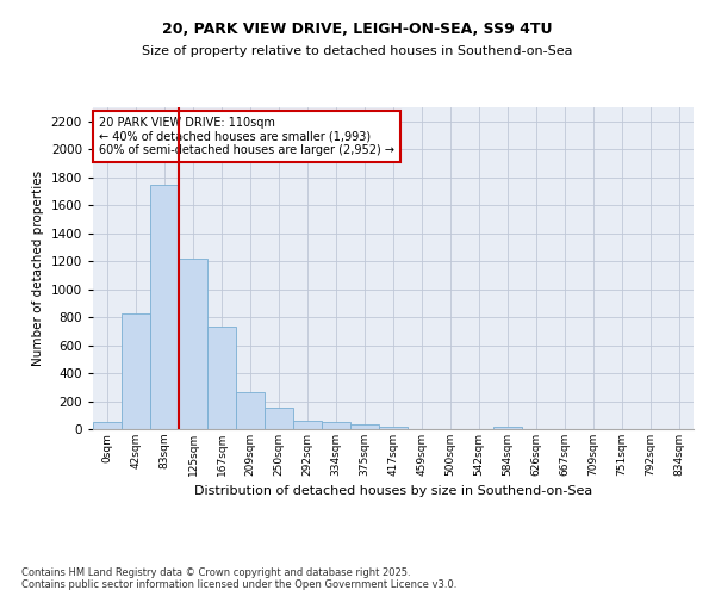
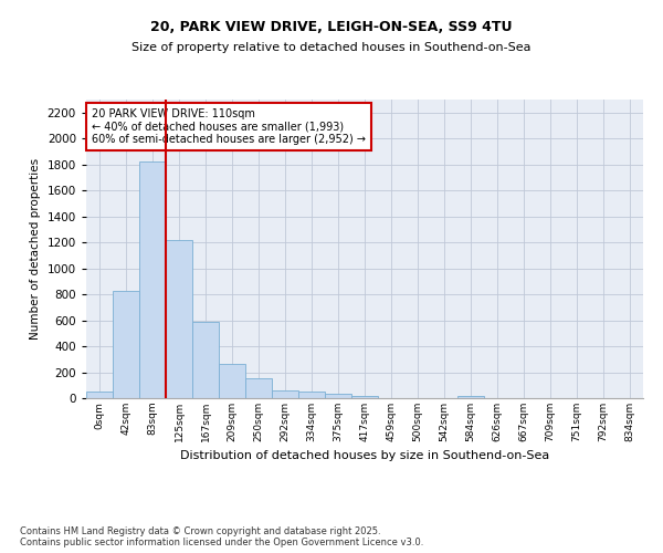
83sqm: 1750 -> 1820
167sqm: 730 -> 590
